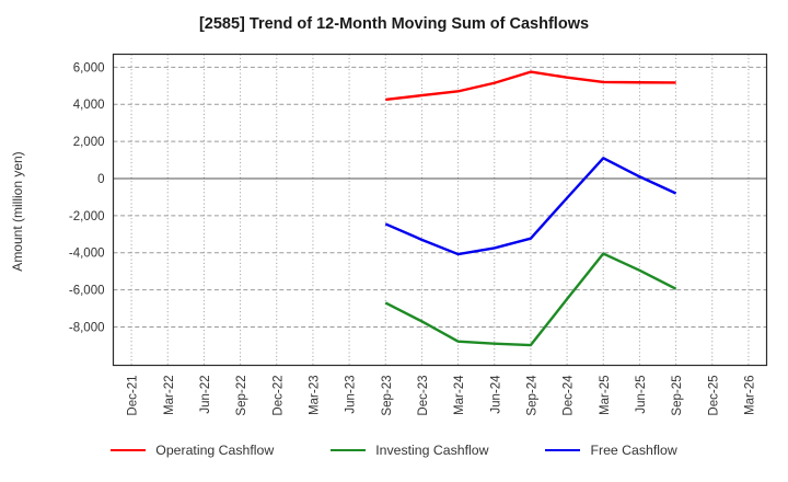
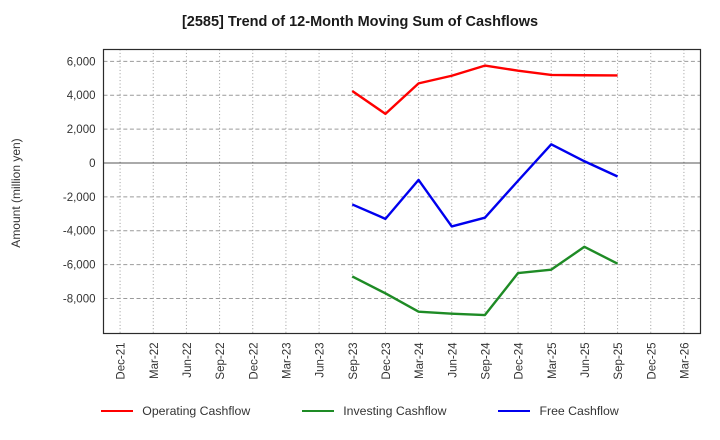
Operating Cashflow/Dec-23: 4500 -> 2900
Free Cashflow/Mar-24: -4100 -> -1000
Investing Cashflow/Mar-25: -4000 -> -6300
